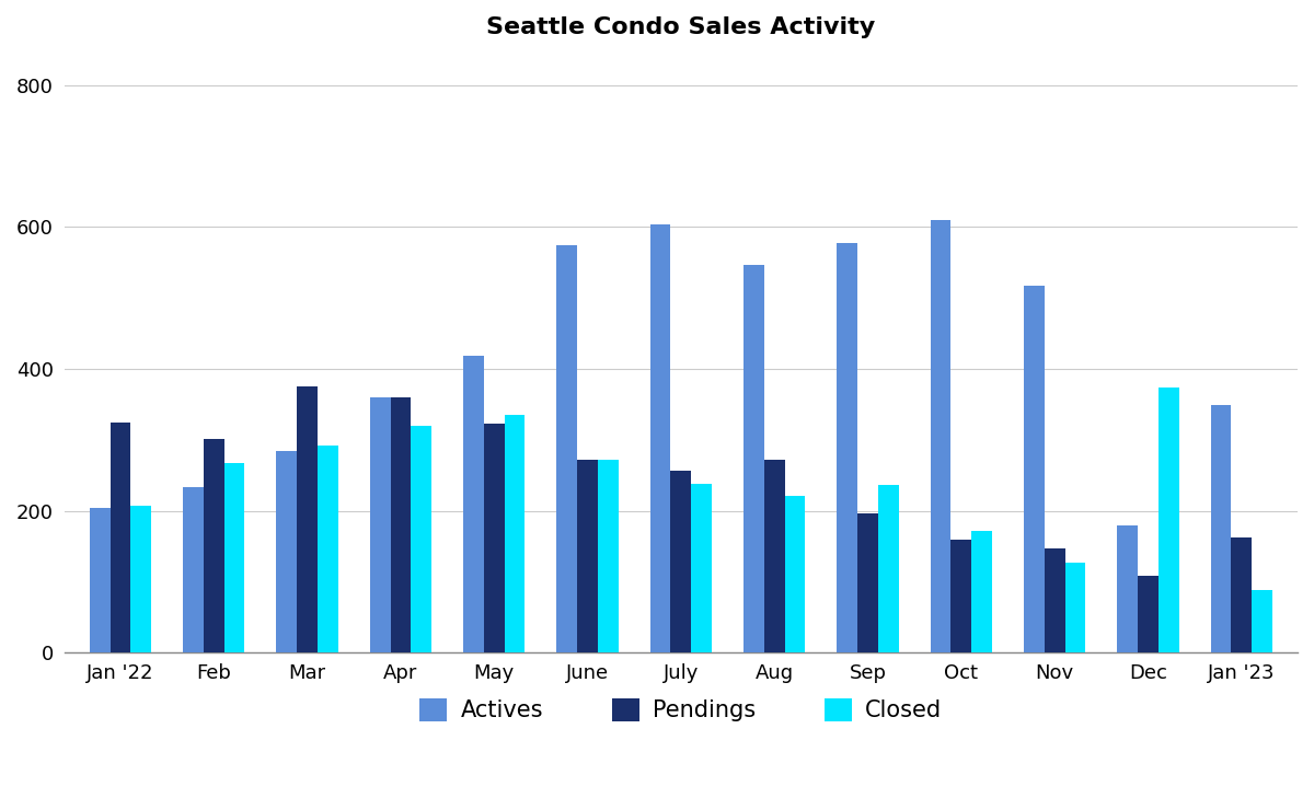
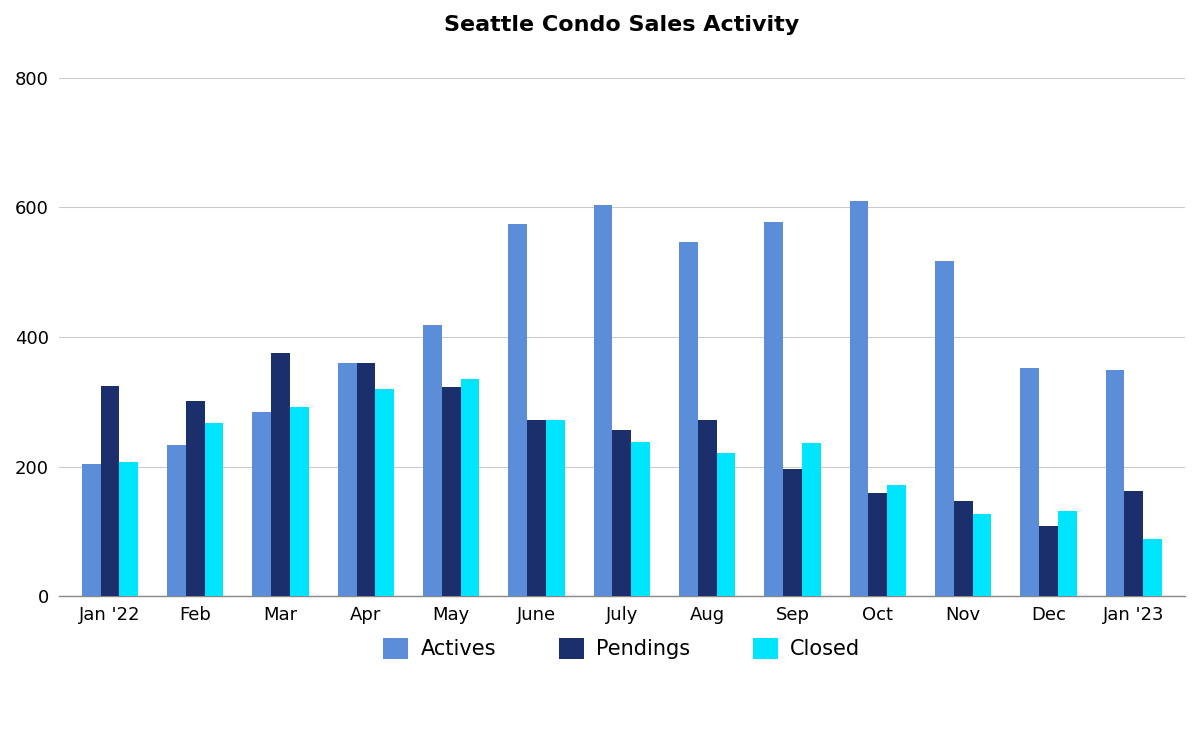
Actives/Dec: 180 -> 352
Closed/Dec: 374 -> 132
